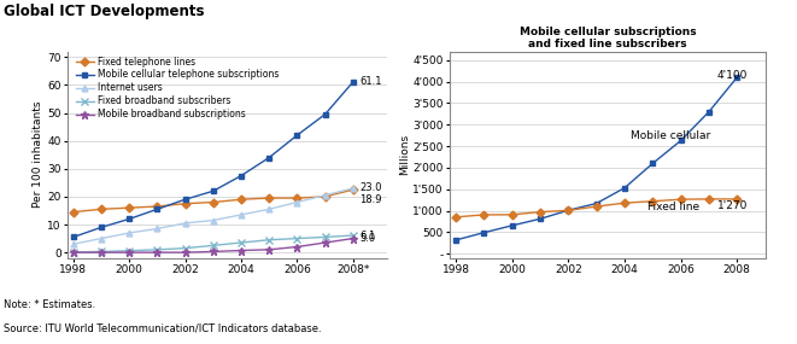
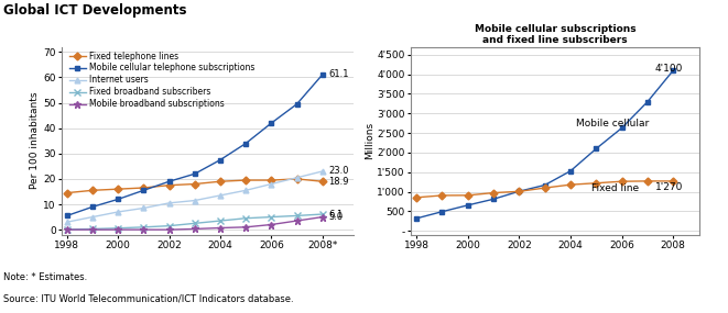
Fixed telephone lines/2008*: 22.5 -> 19.0
